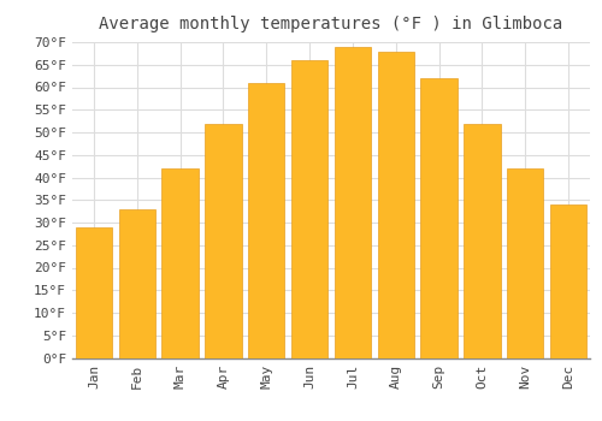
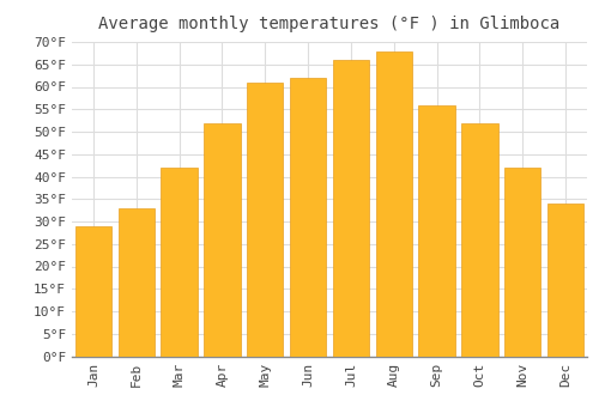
Jun: 66°F -> 62°F
Jul: 69°F -> 66°F
Sep: 62°F -> 56°F
